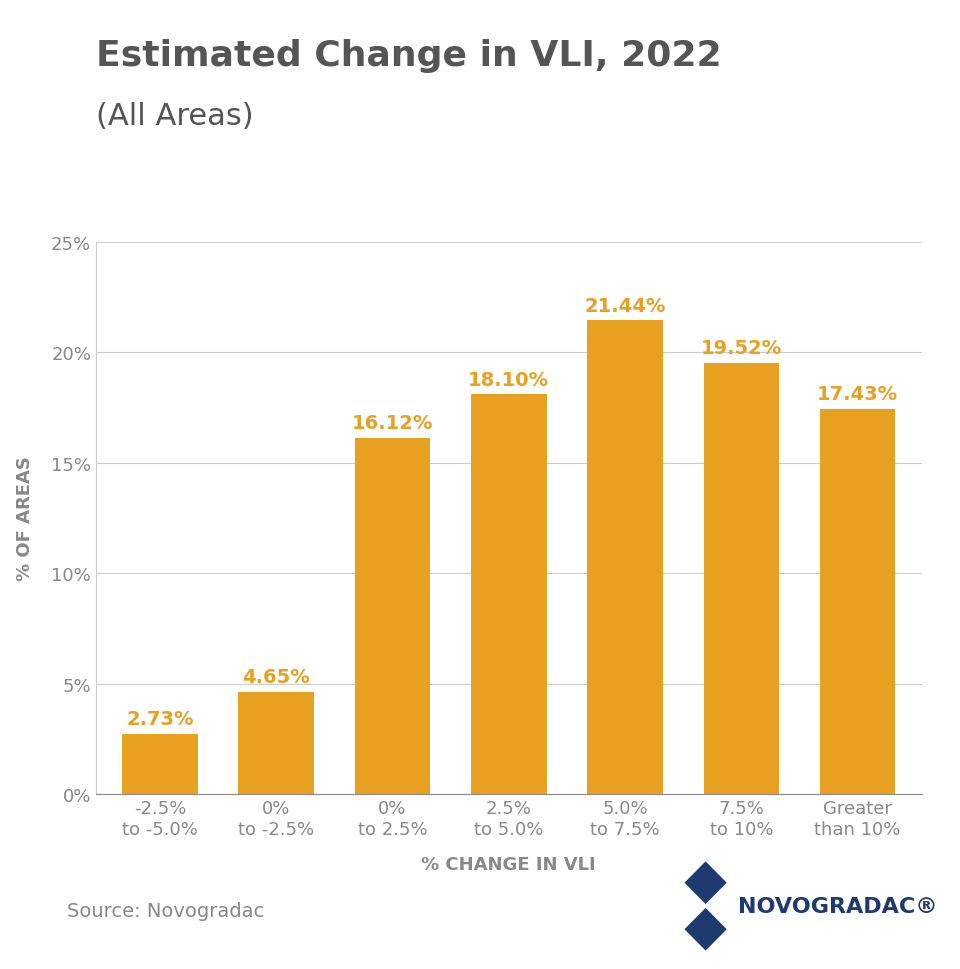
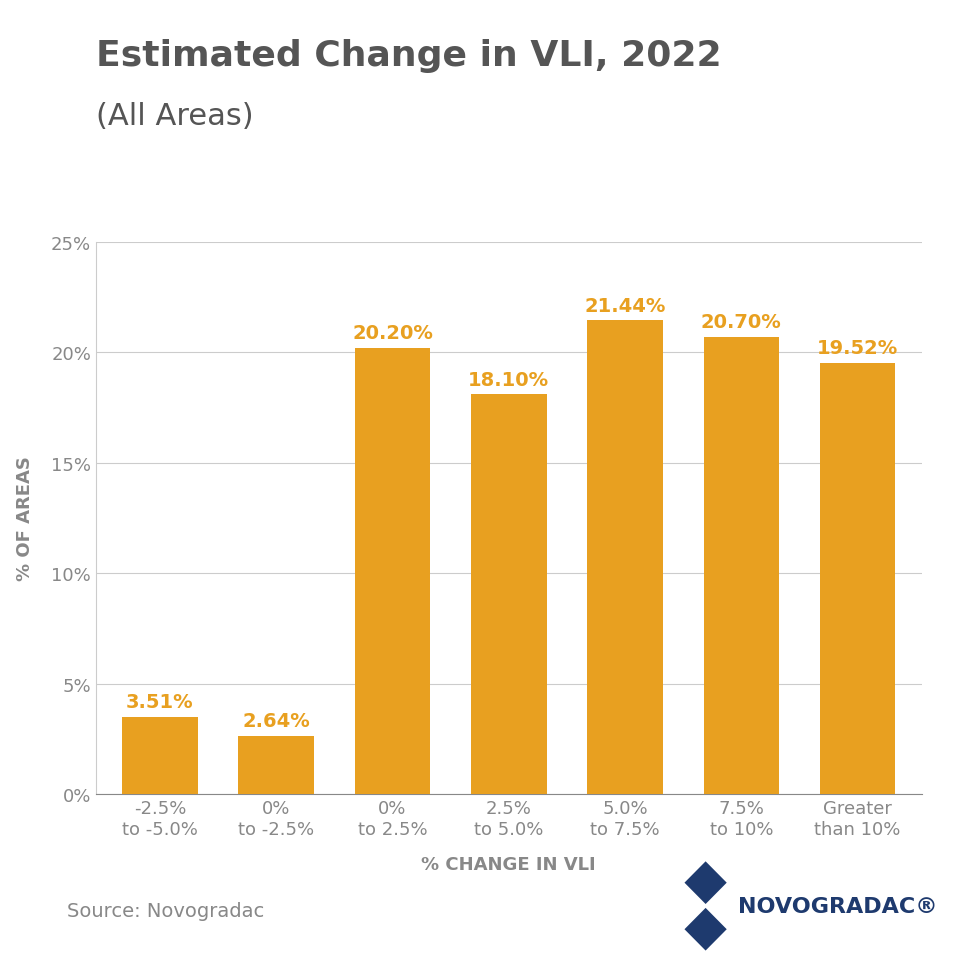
-2.5% to -5.0%: 2.73% -> 3.51%
0% to -2.5%: 4.65% -> 2.64%
0% to 2.5%: 16.12% -> 20.20%
7.5% to 10%: 19.52% -> 20.70%
Greater than 10%: 17.43% -> 19.52%
